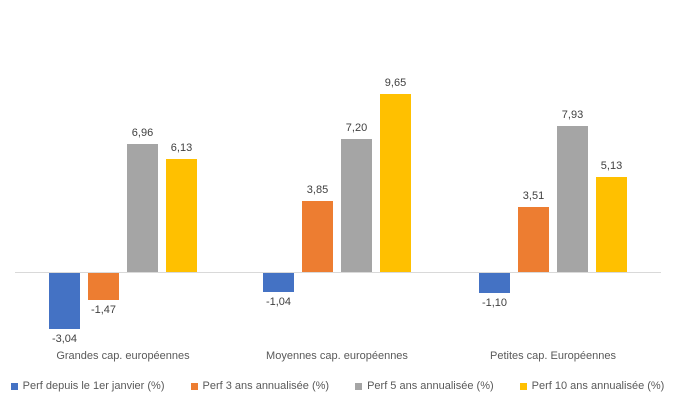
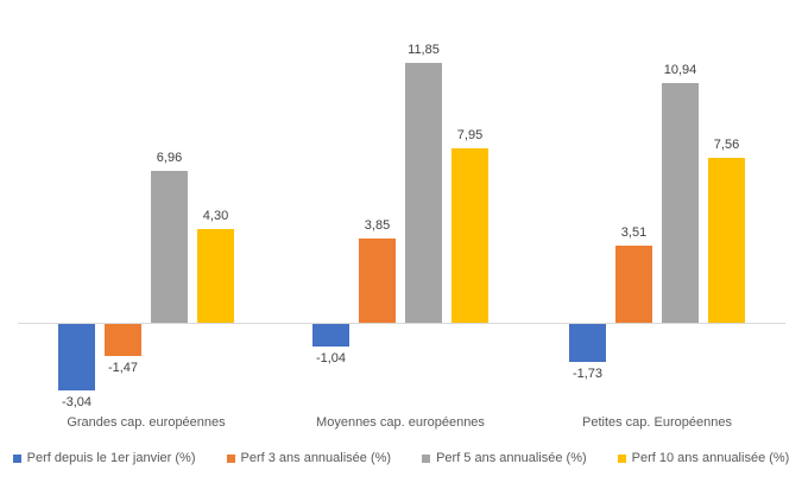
Perf 10 ans annualisée (%)/Grandes cap. européennes: 6,13 -> 4,30
Perf 5 ans annualisée (%)/Moyennes cap. européennes: 7,20 -> 11,85
Perf 10 ans annualisée (%)/Moyennes cap. européennes: 9,65 -> 7,95
Perf depuis le 1er janvier (%)/Petites cap. Européennes: -1,10 -> -1,73
Perf 5 ans annualisée (%)/Petites cap. Européennes: 7,93 -> 10,94
Perf 10 ans annualisée (%)/Petites cap. Européennes: 5,13 -> 7,56
